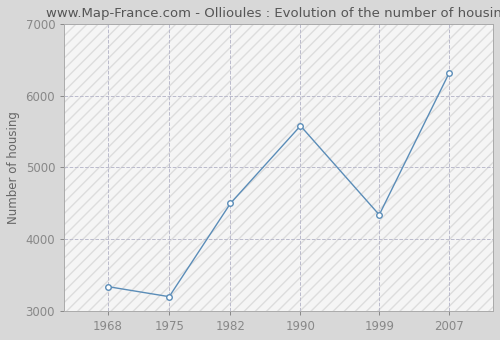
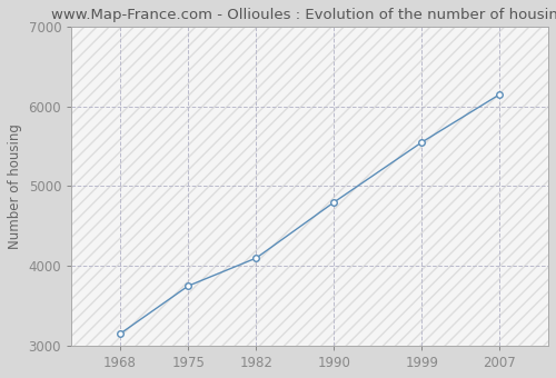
1968: 3340 -> 3150
1975: 3200 -> 3750
1982: 4500 -> 4100
1990: 5580 -> 4800
1999: 4340 -> 5550
2007: 6320 -> 6150
